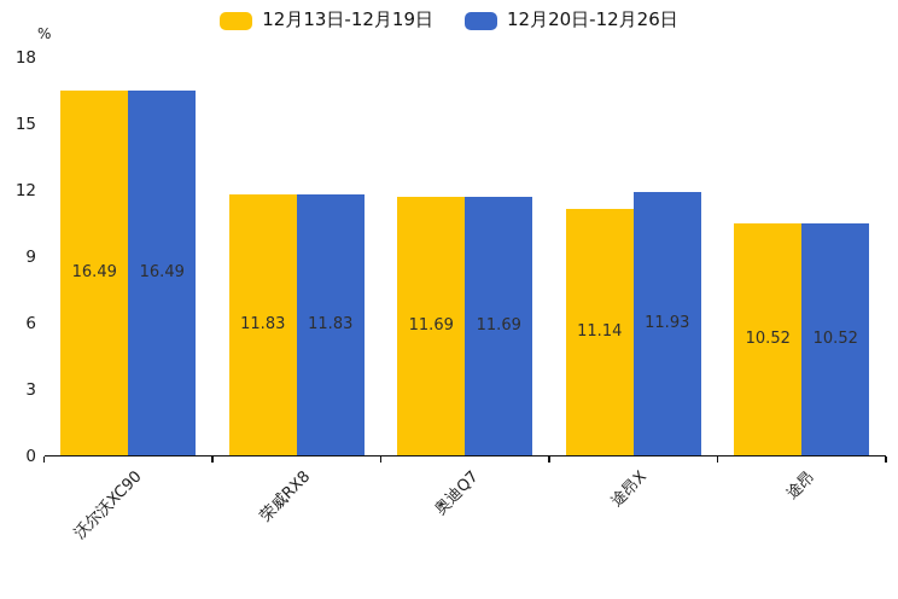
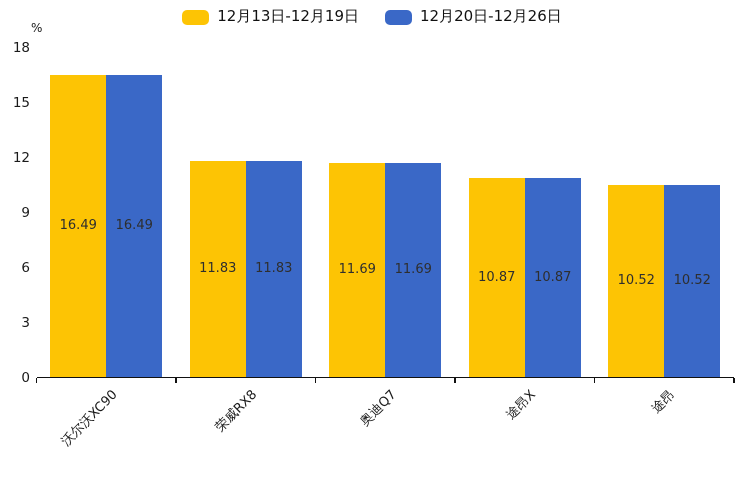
12月13日-12月19日/途昂X: 11.14 -> 10.87
12月20日-12月26日/途昂X: 11.93 -> 10.87
